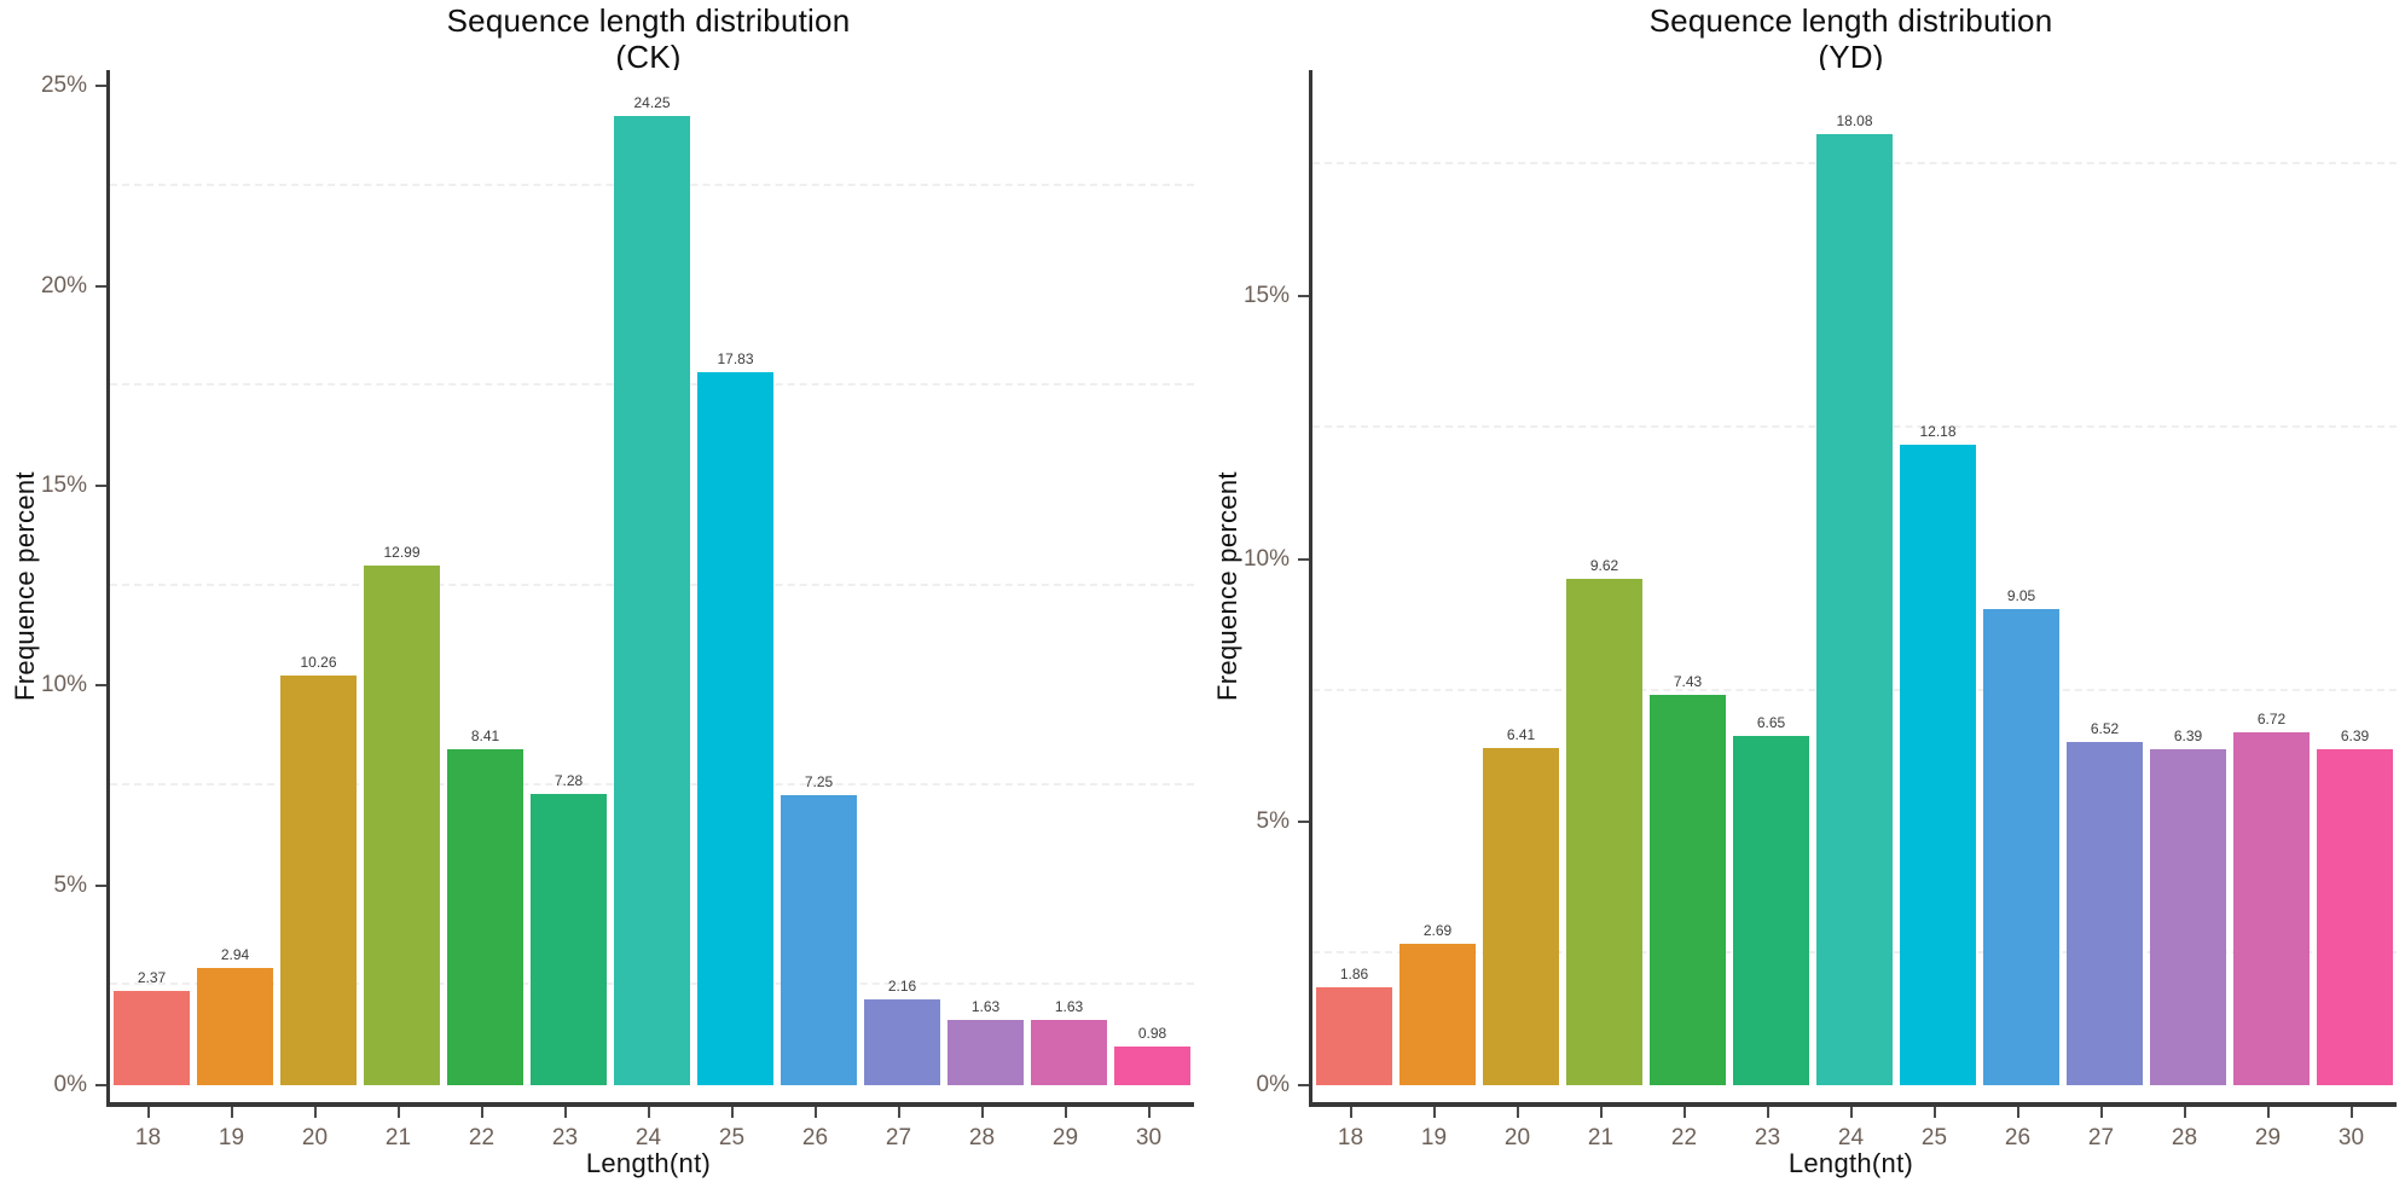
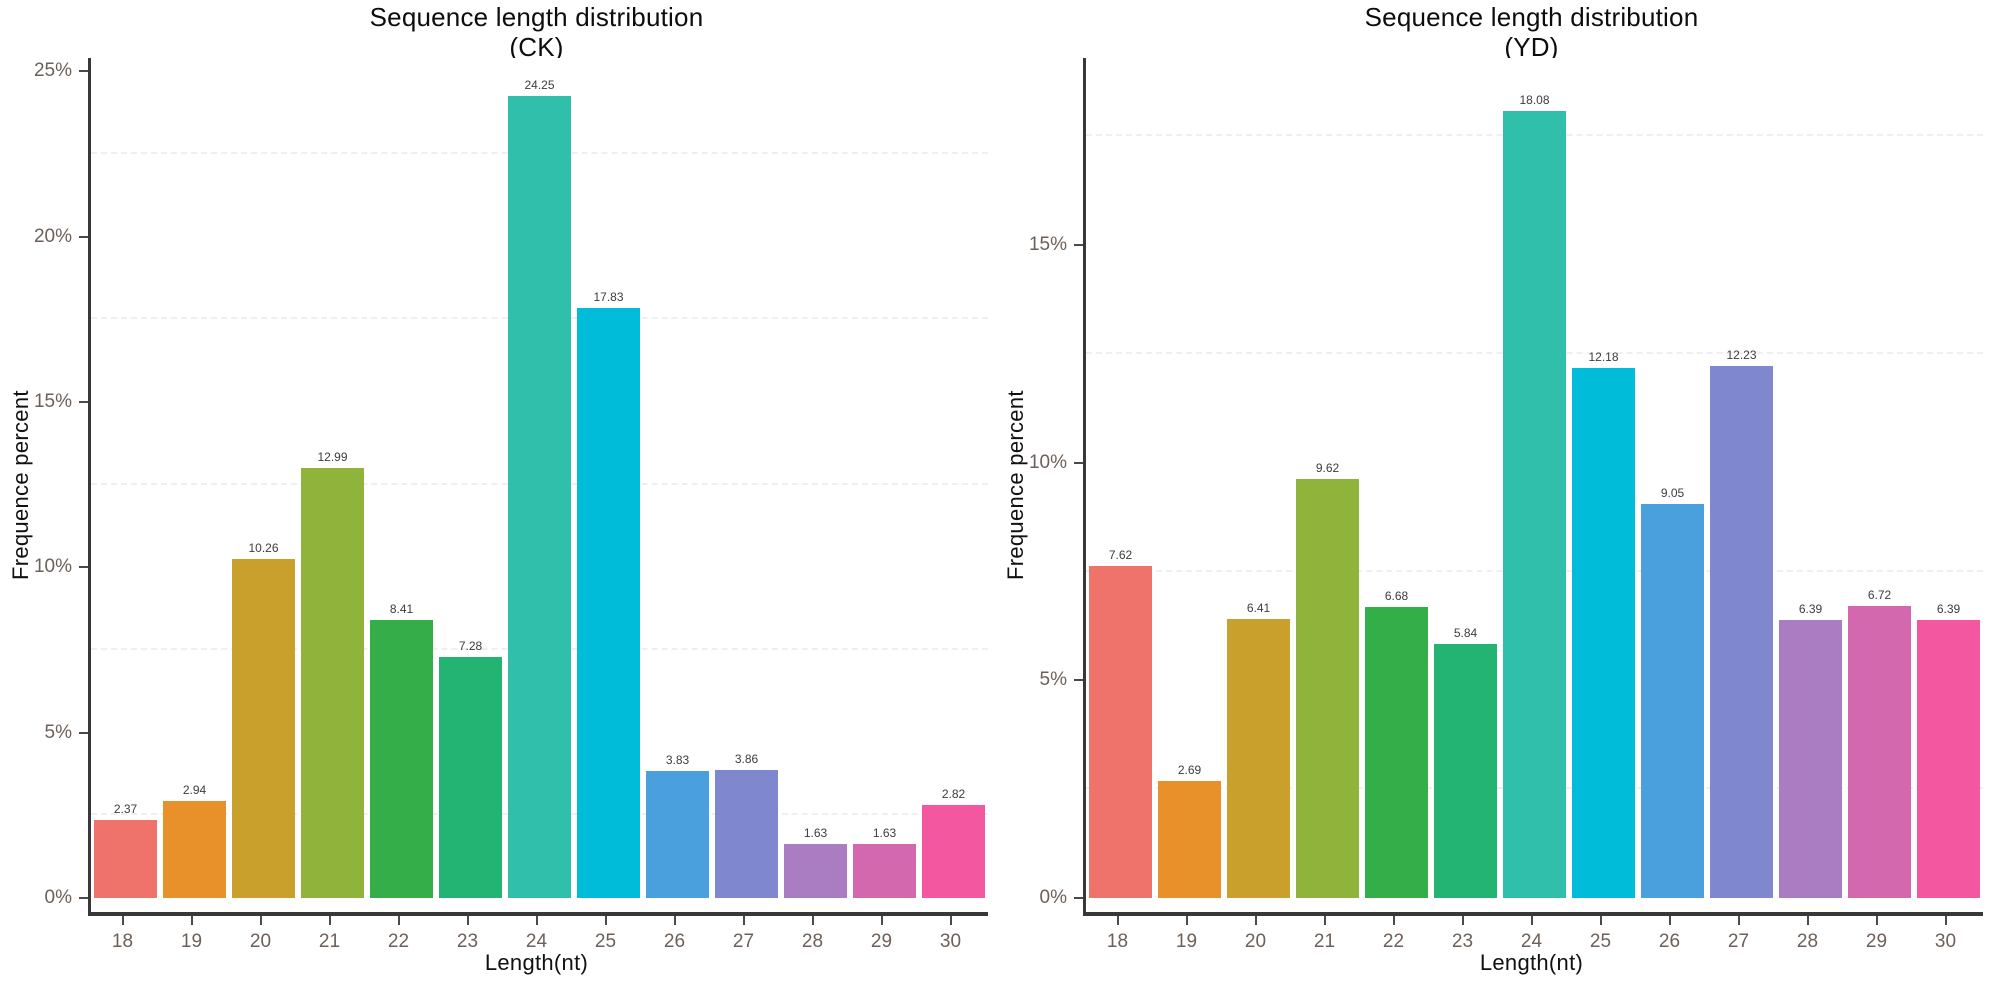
Sequence length distribution (CK)/26: 7.25 -> 3.83
Sequence length distribution (CK)/27: 2.16 -> 3.86
Sequence length distribution (CK)/30: 0.98 -> 2.82
Sequence length distribution (YD)/18: 1.86 -> 7.62
Sequence length distribution (YD)/22: 7.43 -> 6.68
Sequence length distribution (YD)/23: 6.65 -> 5.84
Sequence length distribution (YD)/27: 6.52 -> 12.23
